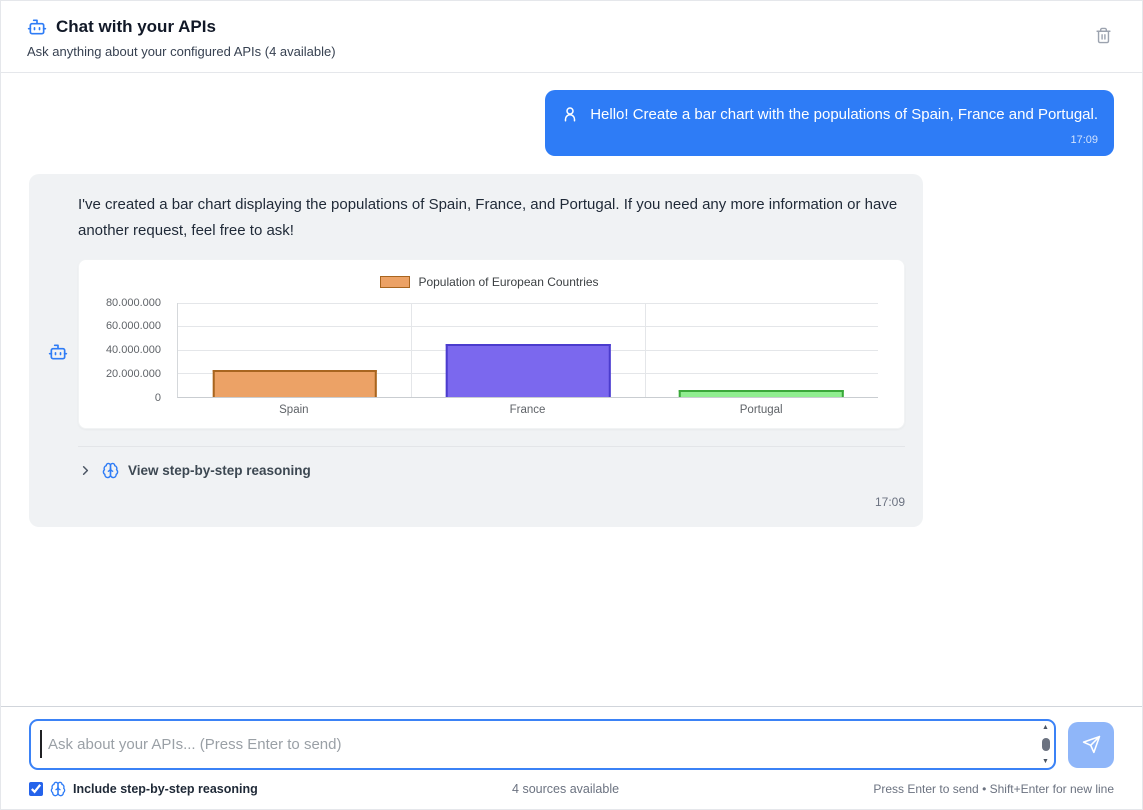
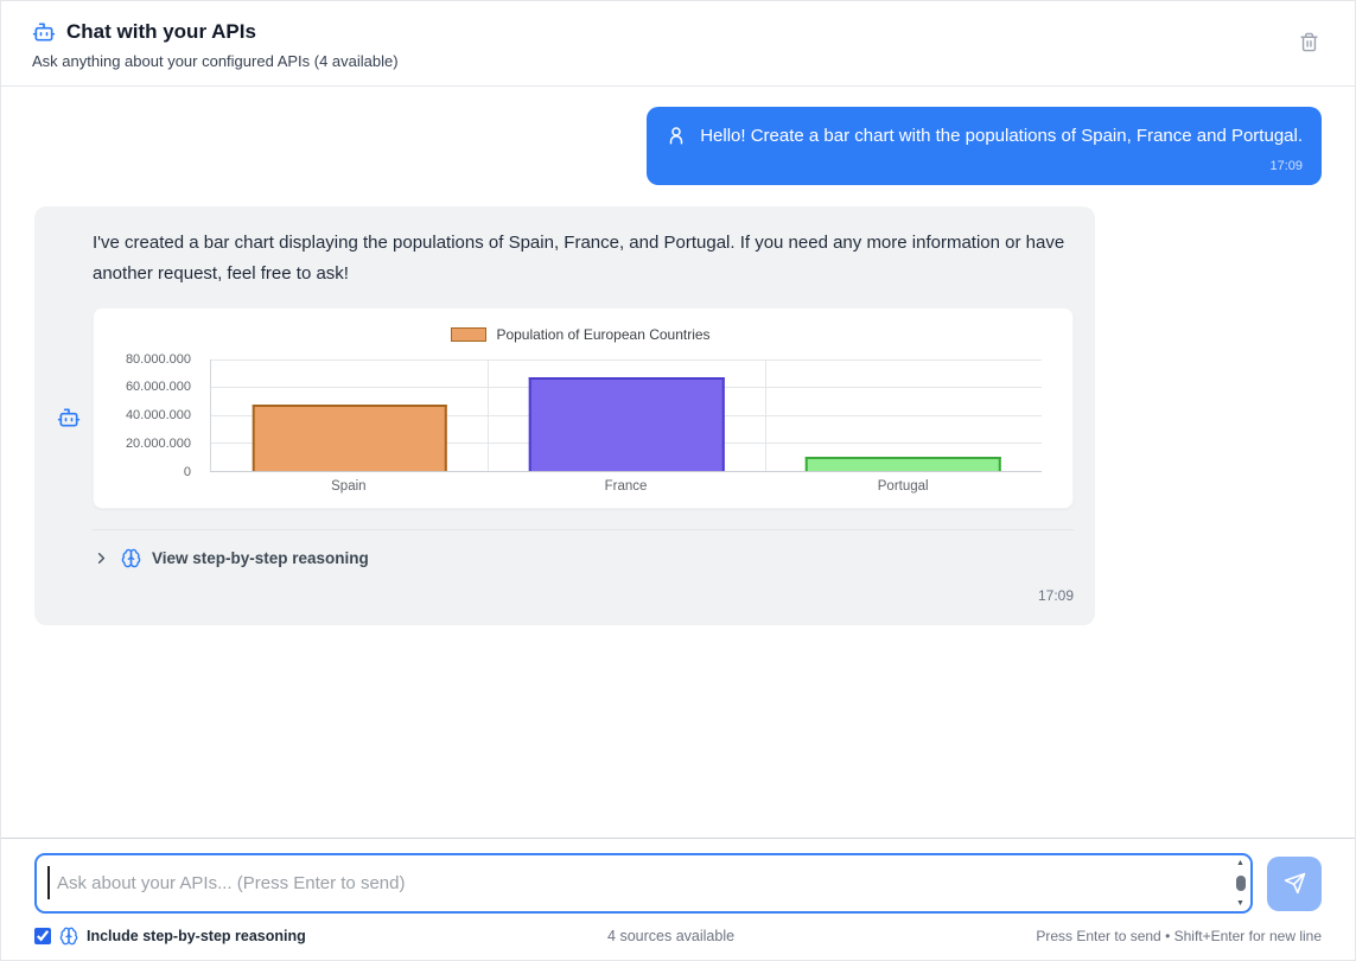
Spain: 23000000 -> 48000000
France: 45000000 -> 66000000
Portugal: 6000000 -> 10000000
